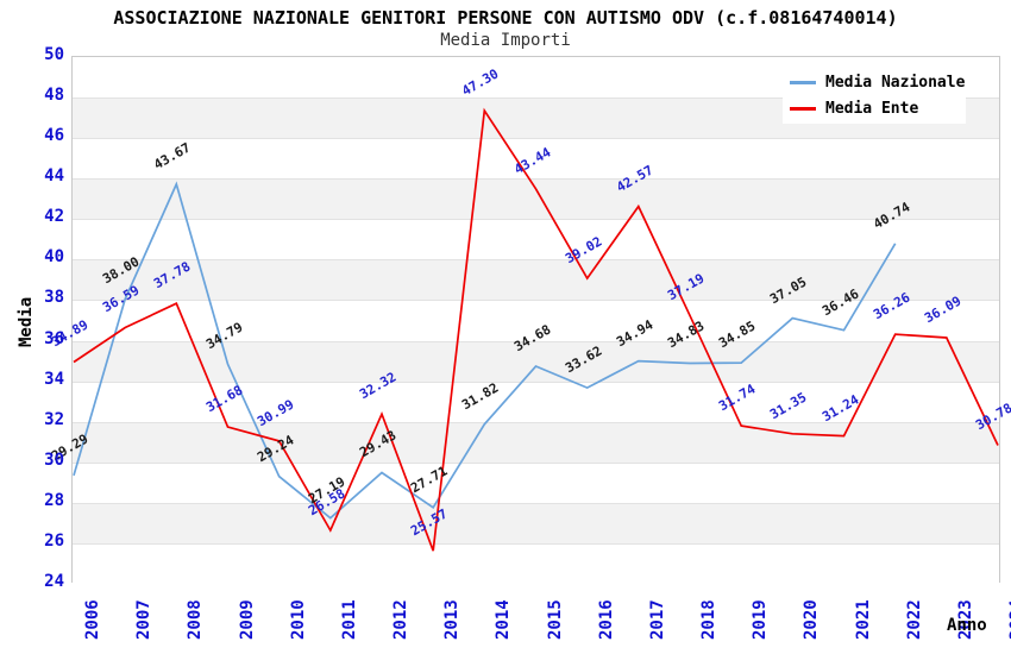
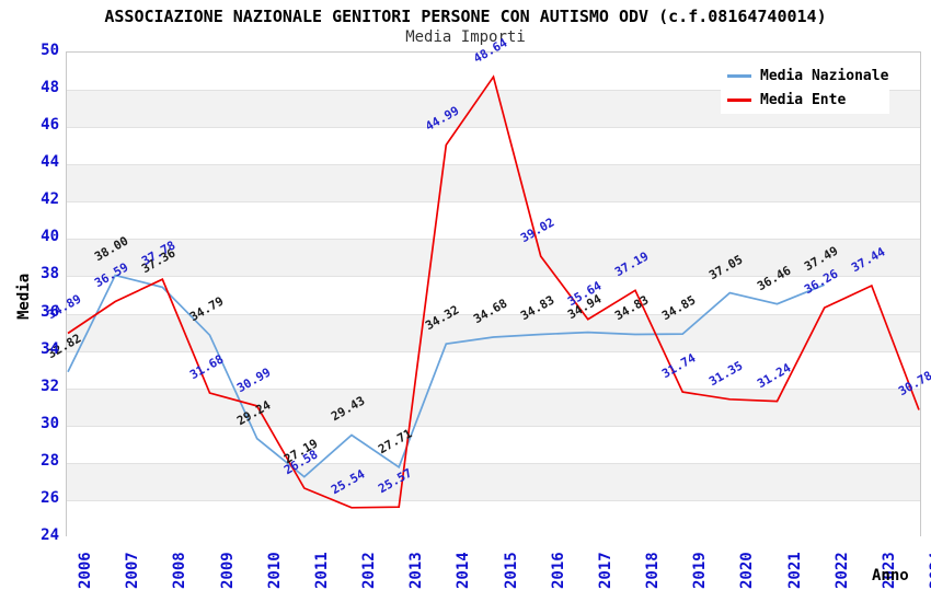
Media Nazionale/2006: 29.29 -> 32.82
Media Nazionale/2008: 43.67 -> 37.36
Media Ente/2012: 32.32 -> 25.54
Media Nazionale/2014: 31.82 -> 34.32
Media Ente/2014: 47.30 -> 44.99
Media Ente/2015: 43.44 -> 48.64
Media Nazionale/2016: 33.62 -> 34.83
Media Ente/2017: 42.57 -> 35.64
Media Nazionale/2022: 40.74 -> 37.49
Media Ente/2023: 36.09 -> 37.44
